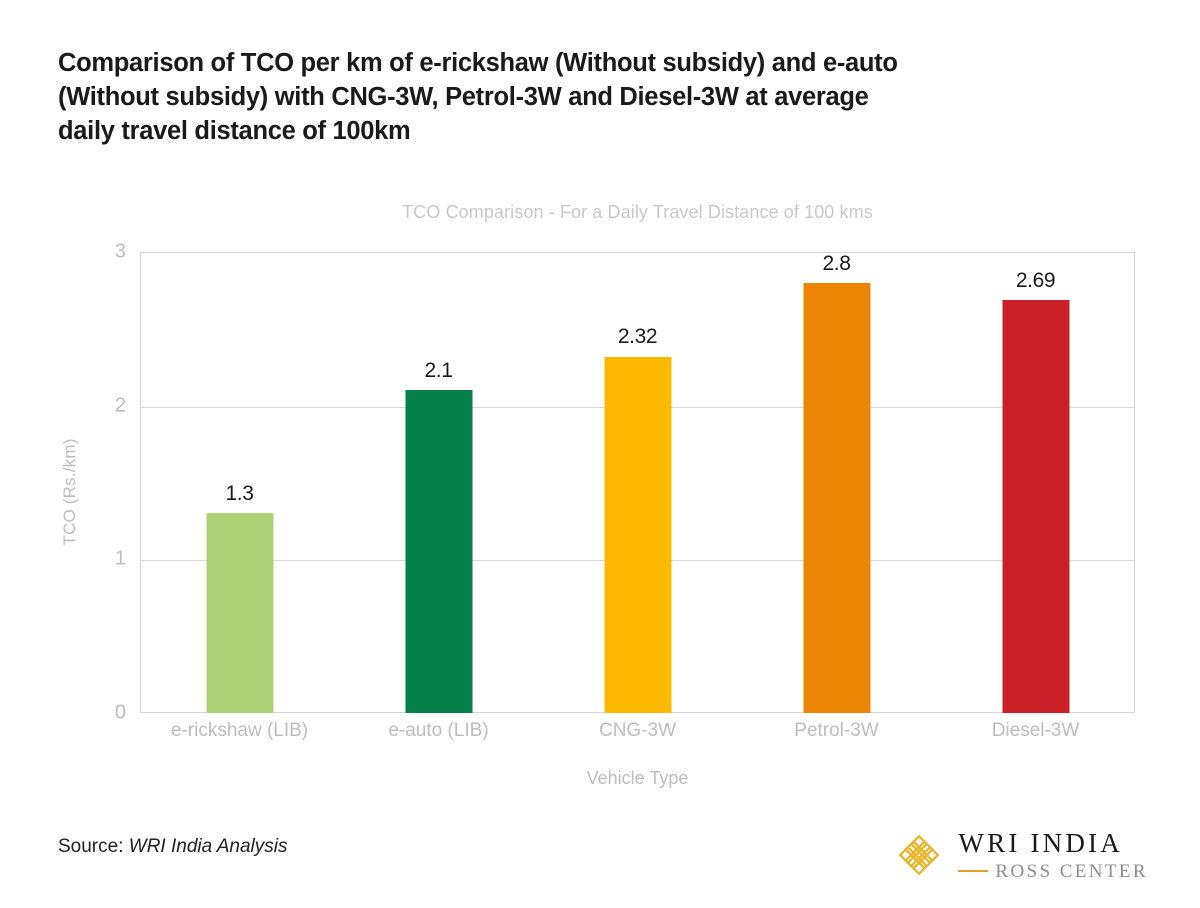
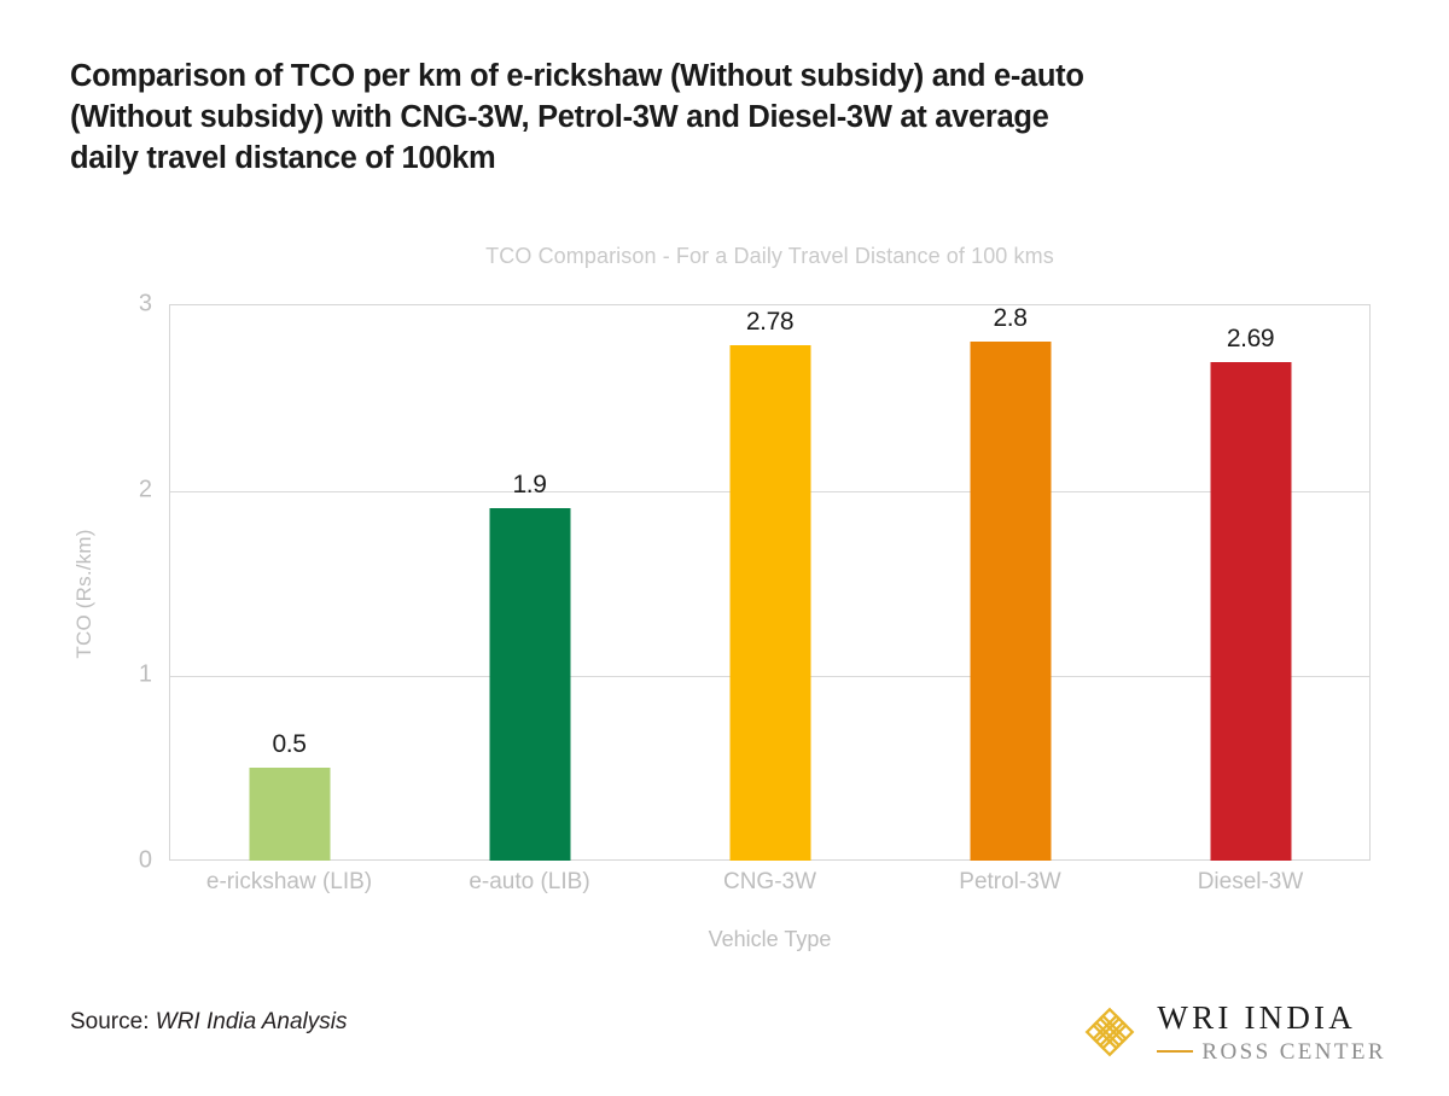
e-rickshaw (LIB): 1.3 -> 0.5
e-auto (LIB): 2.1 -> 1.9
CNG-3W: 2.32 -> 2.78
